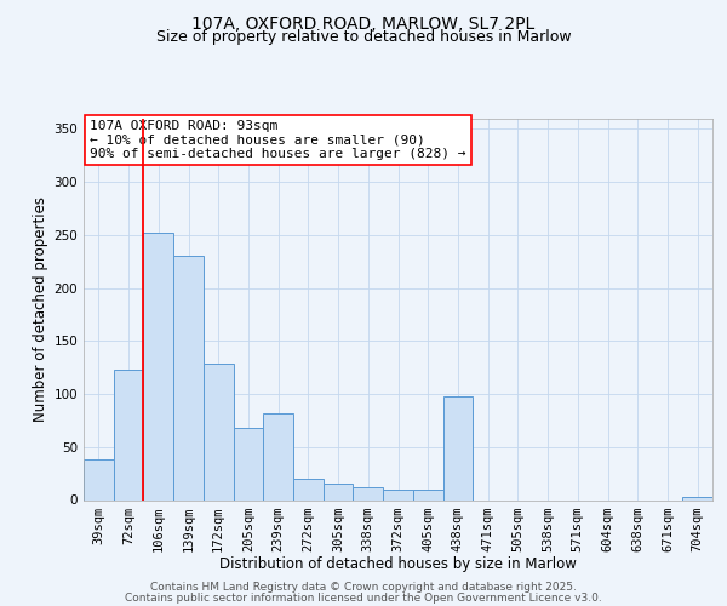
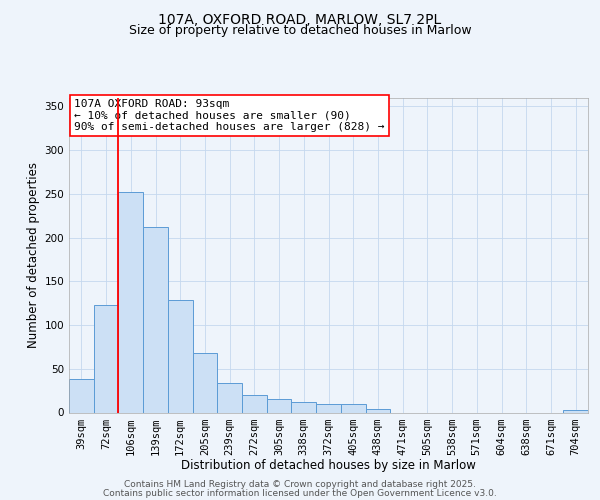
139sqm: 230 -> 212
239sqm: 82 -> 34
438sqm: 98 -> 4
